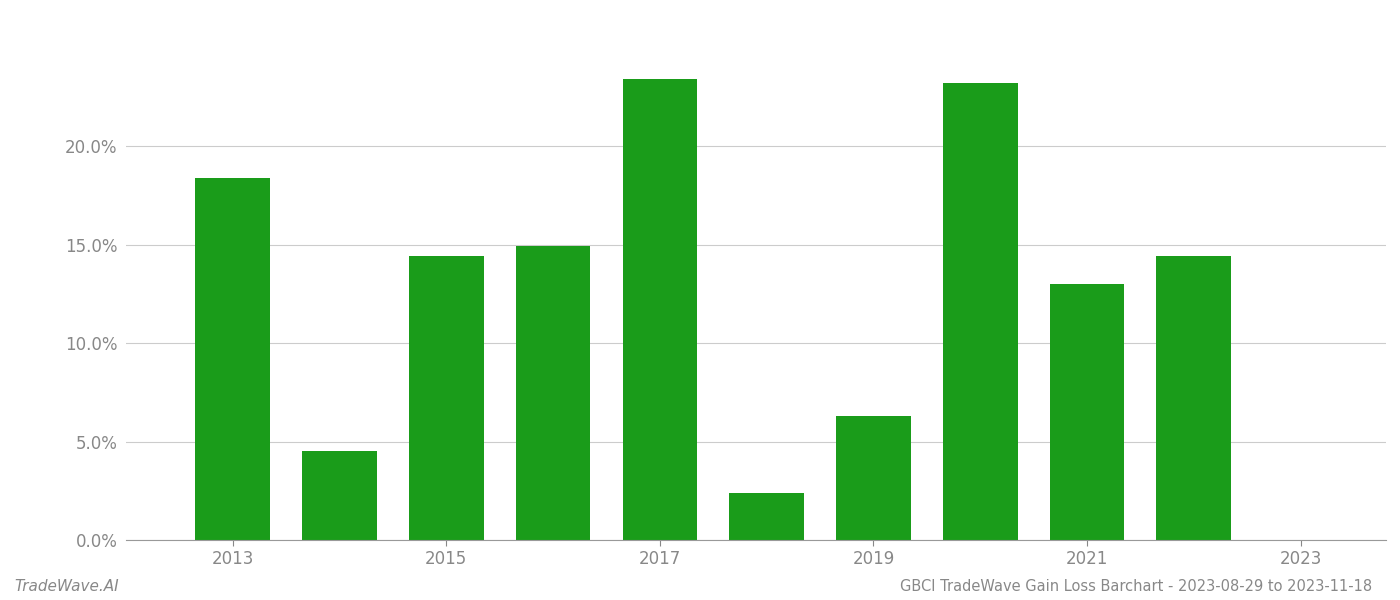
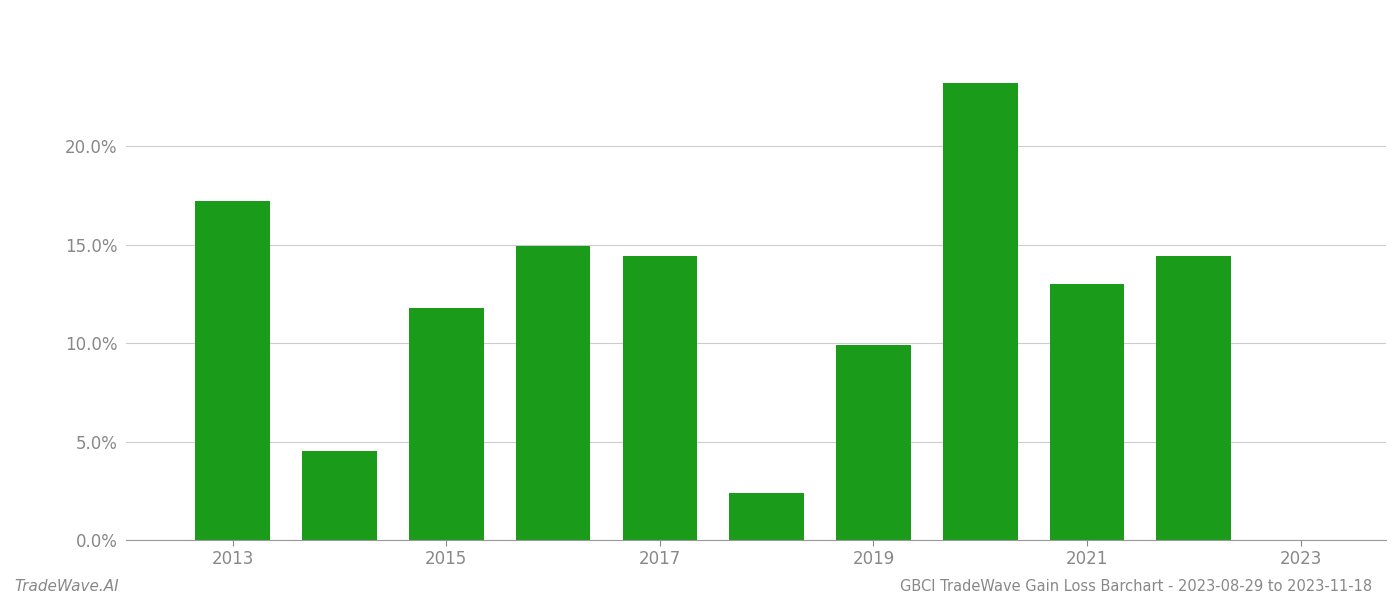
2013: 18.4% -> 17.2%
2015: 14.4% -> 11.8%
2017: 23.4% -> 14.4%
2019: 6.3% -> 9.9%
